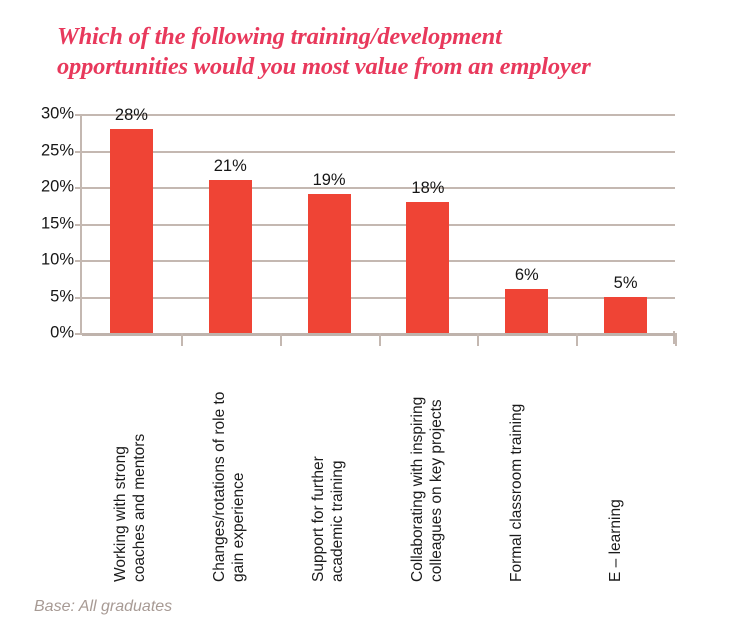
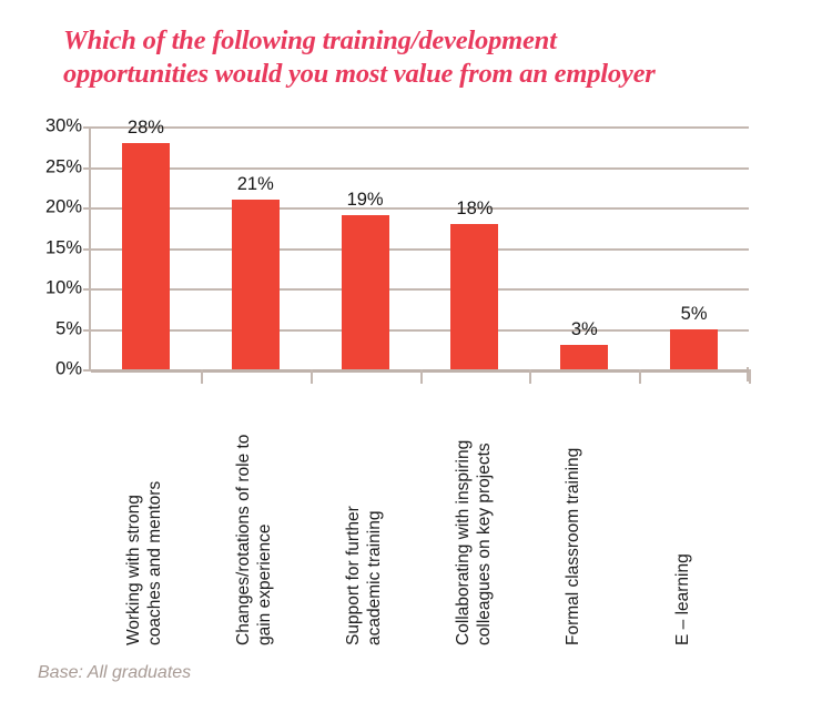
Formal classroom training: 6% -> 3%
